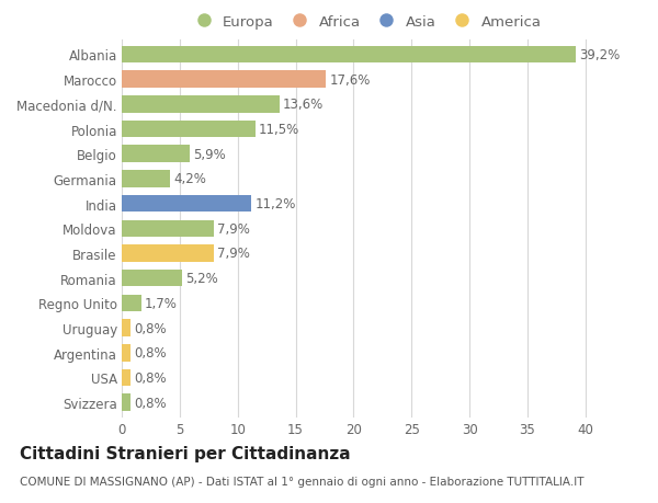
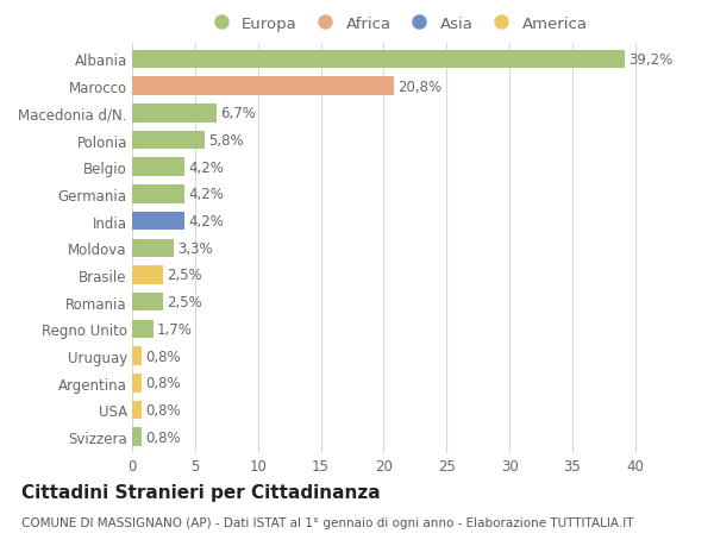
Marocco: 17,6% -> 20,8%
Macedonia d/N.: 13,6% -> 6,7%
Polonia: 11,5% -> 5,8%
Belgio: 5,9% -> 4,2%
India: 11,2% -> 4,2%
Moldova: 7,9% -> 3,3%
Brasile: 7,9% -> 2,5%
Romania: 5,2% -> 2,5%
